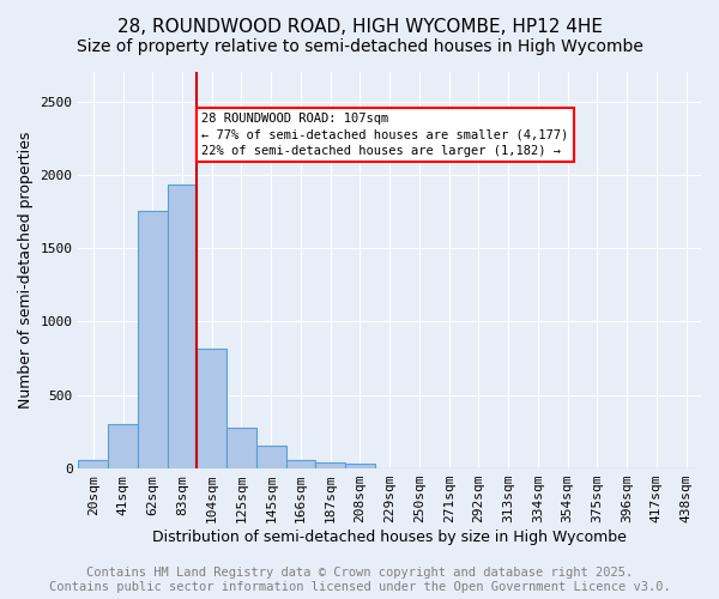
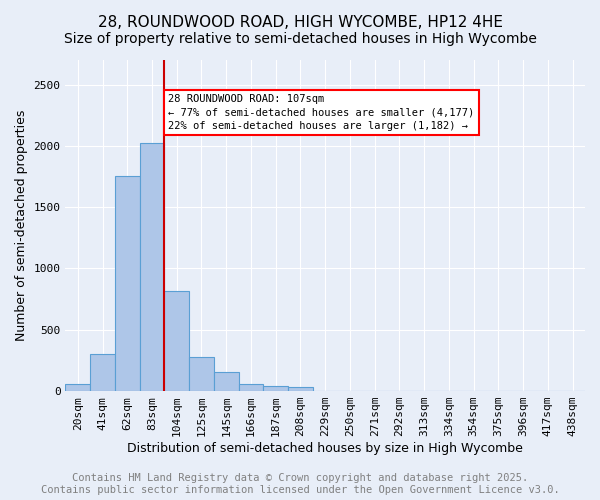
83sqm: 1930 -> 2020
